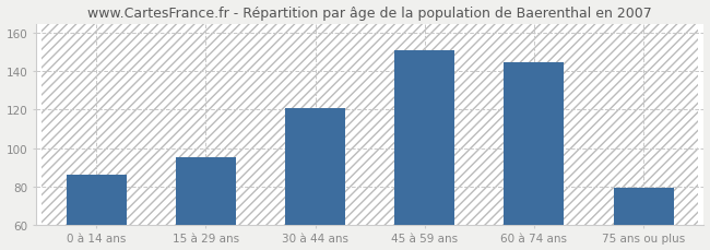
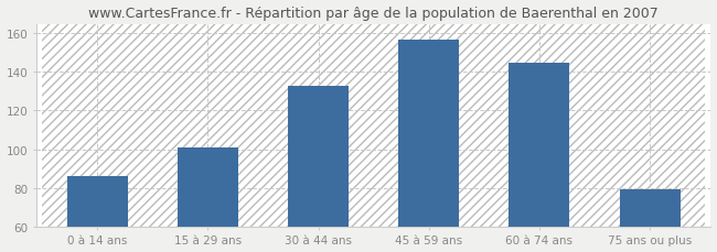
15 à 29 ans: 95 -> 101
30 à 44 ans: 121 -> 133
45 à 59 ans: 151 -> 157
